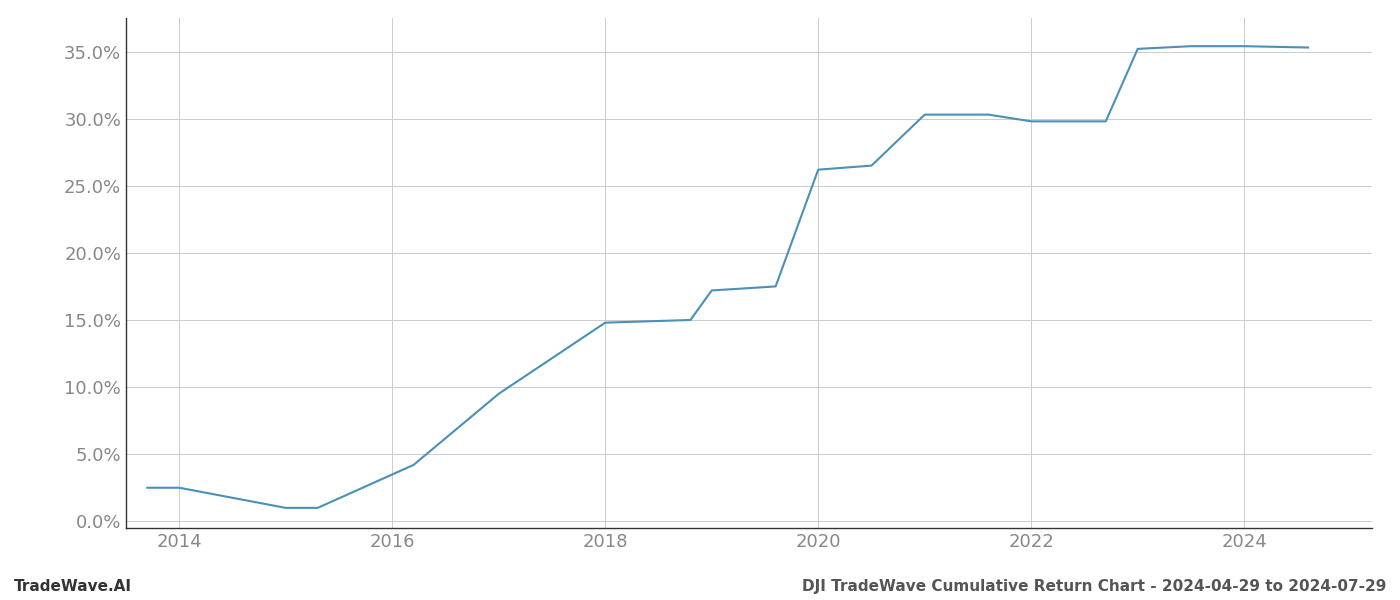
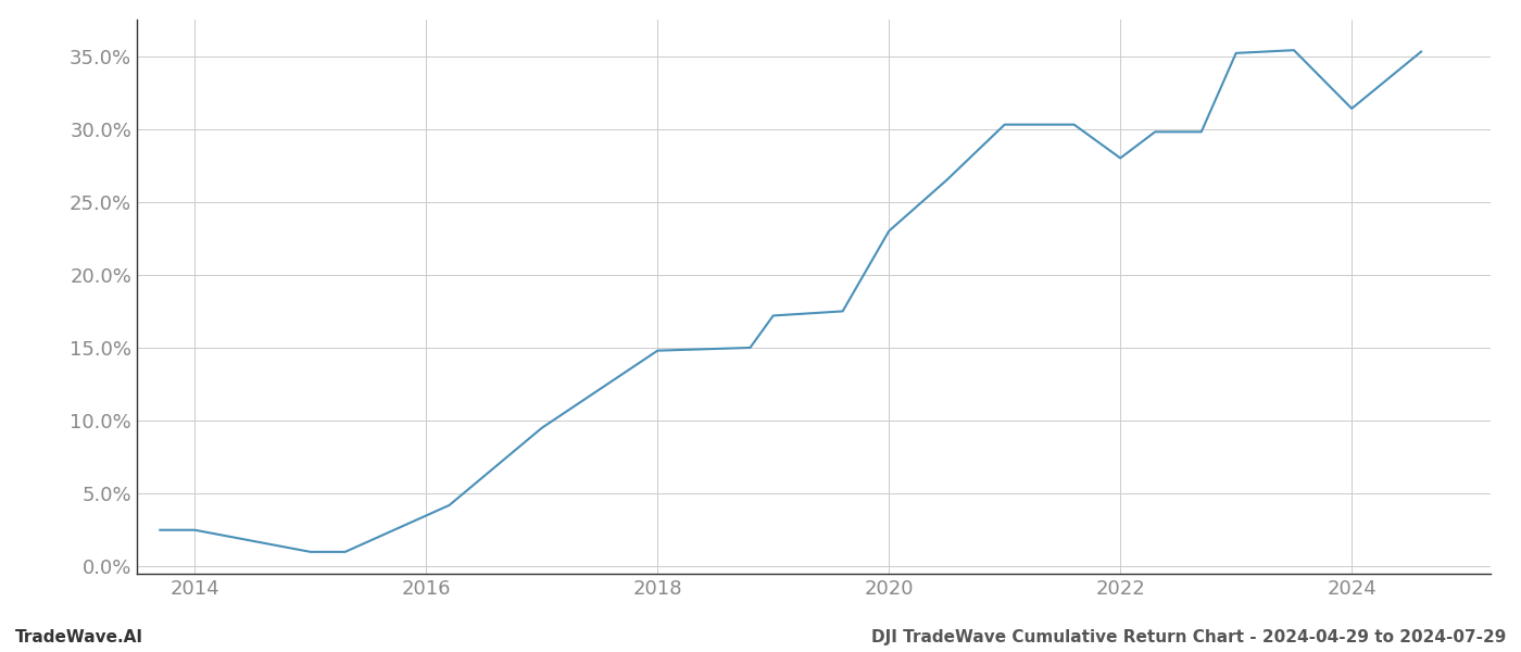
2020: 26.2% -> 23.0%
2022: 29.8% -> 28.0%
2024: 35.4% -> 31.4%
